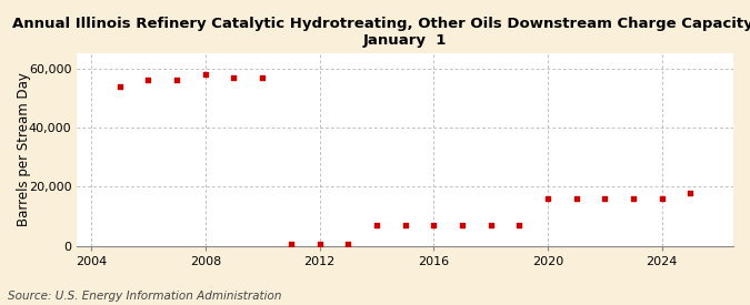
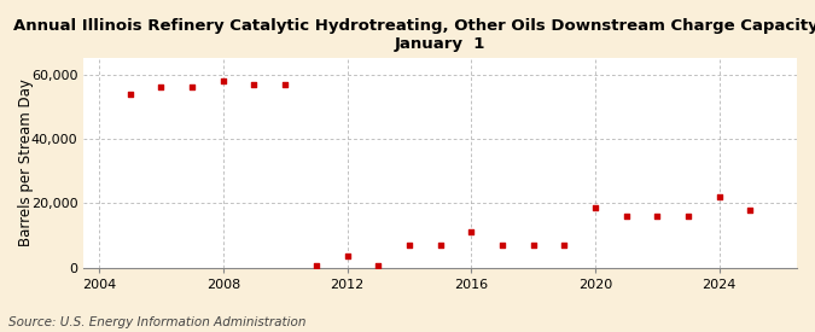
2012: 500 -> 3,500
2016: 7,000 -> 11,000
2020: 16,000 -> 18,500
2024: 16,000 -> 22,000
